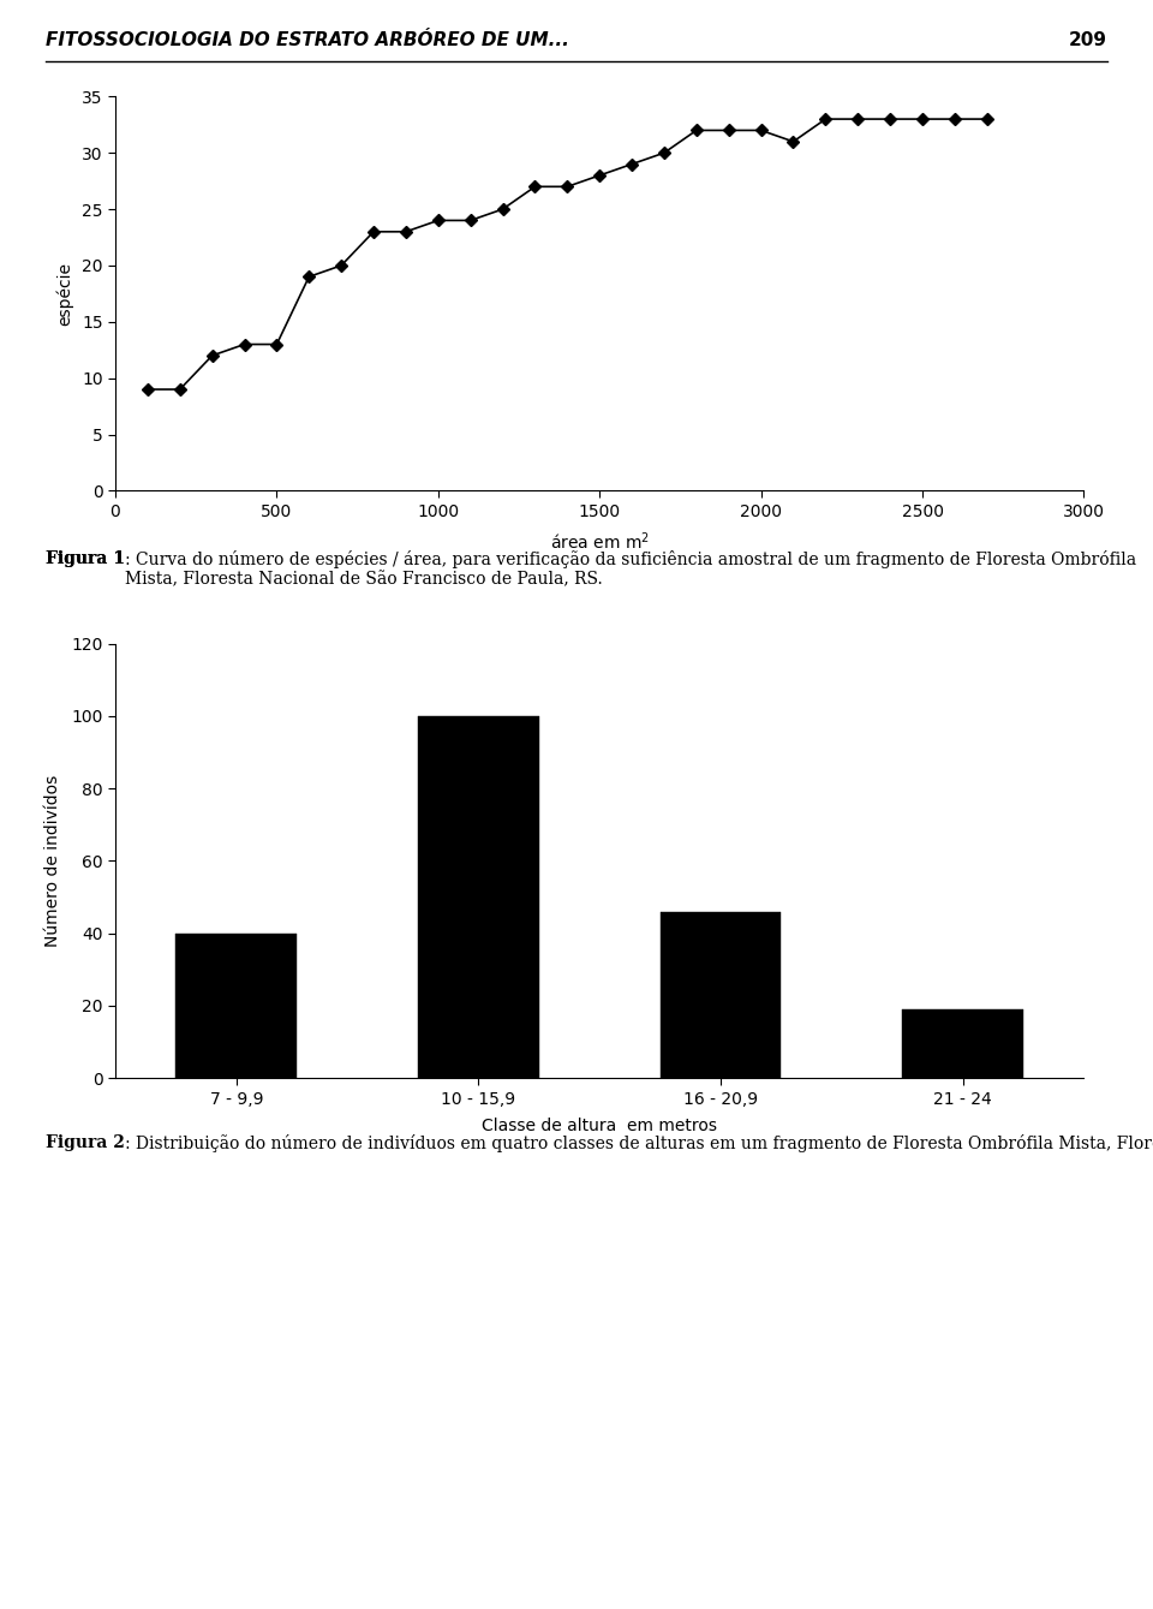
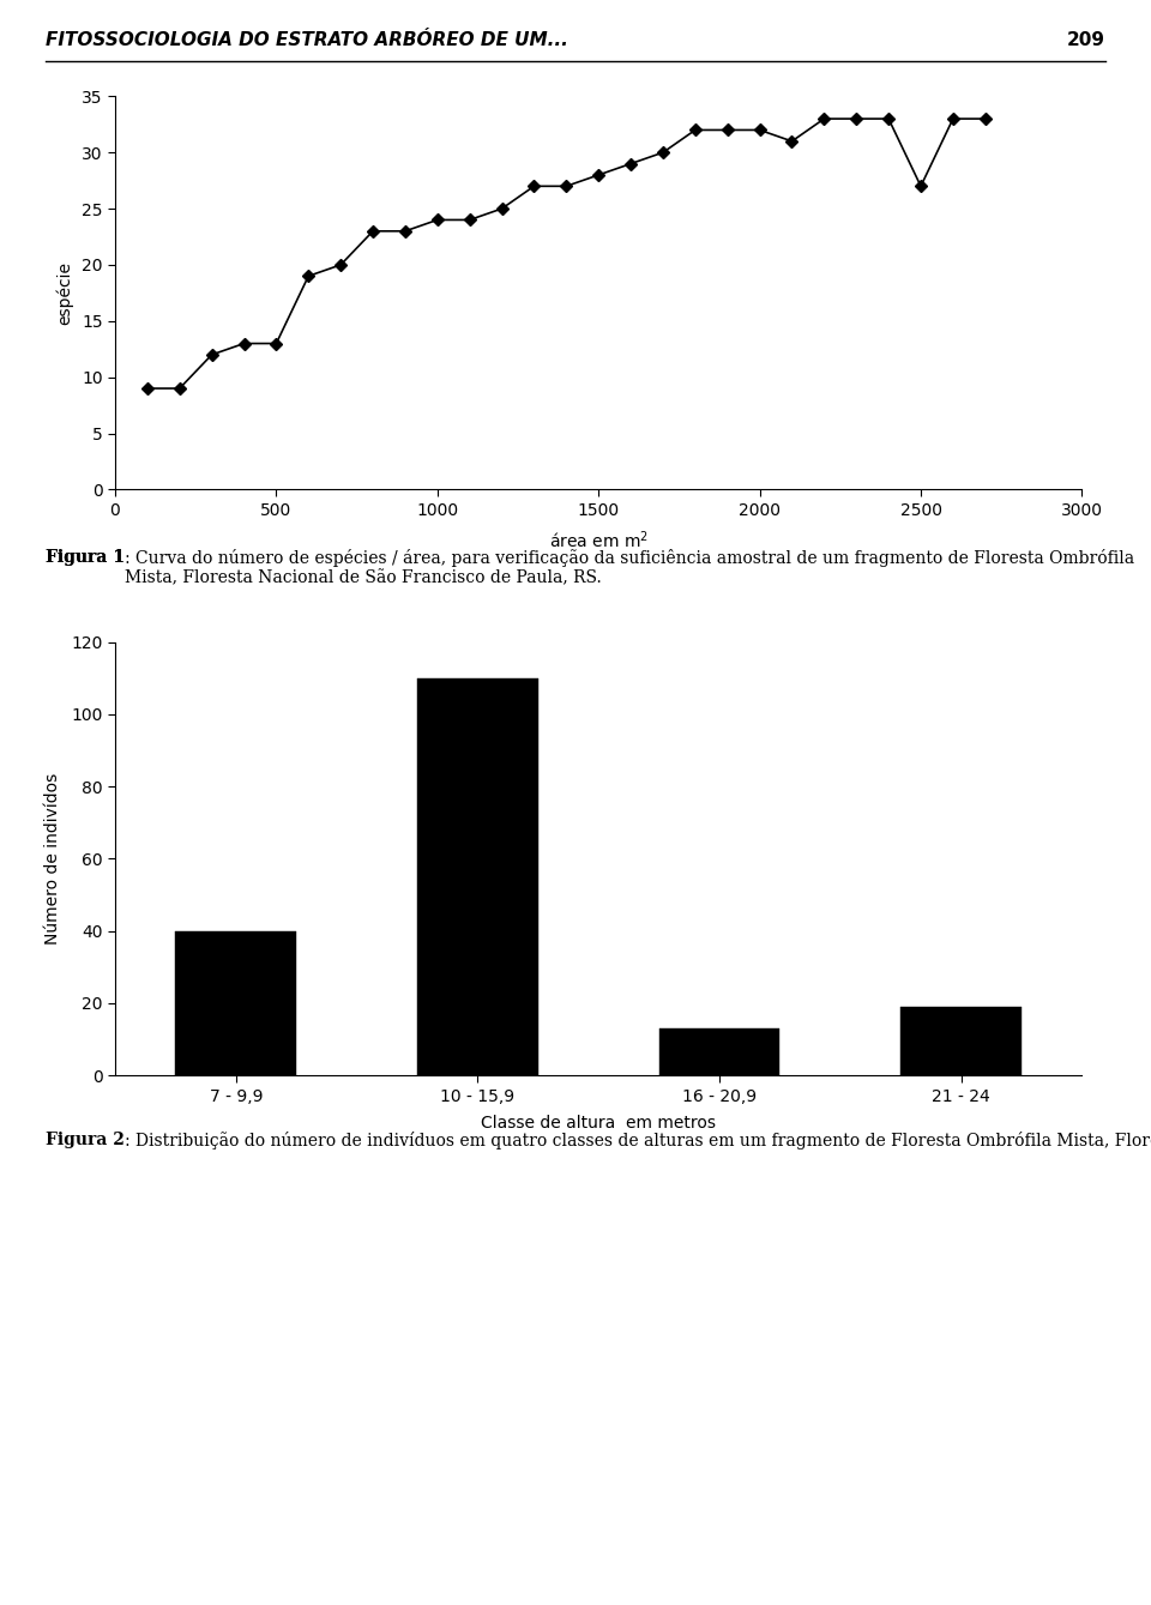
2500: 33 -> 27
10 - 15,9: 100 -> 110
16 - 20,9: 46 -> 13
